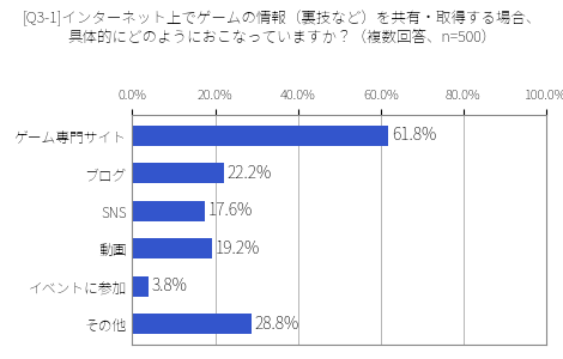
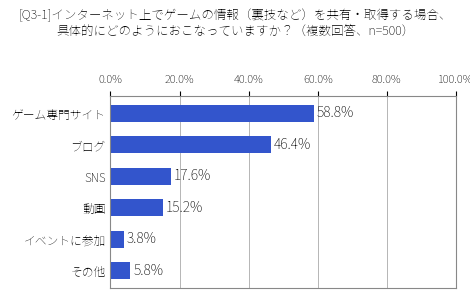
ゲーム専門サイト: 61.8% -> 58.8%
ブログ: 22.2% -> 46.4%
動画: 19.2% -> 15.2%
その他: 28.8% -> 5.8%
